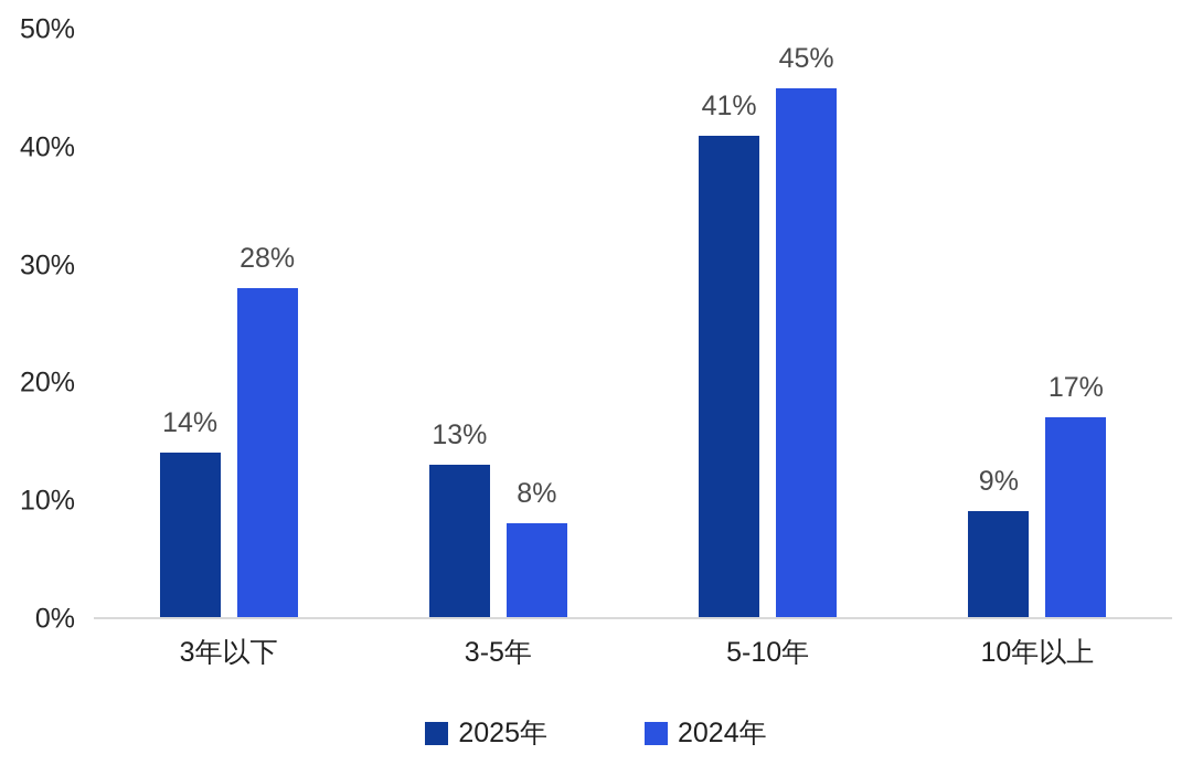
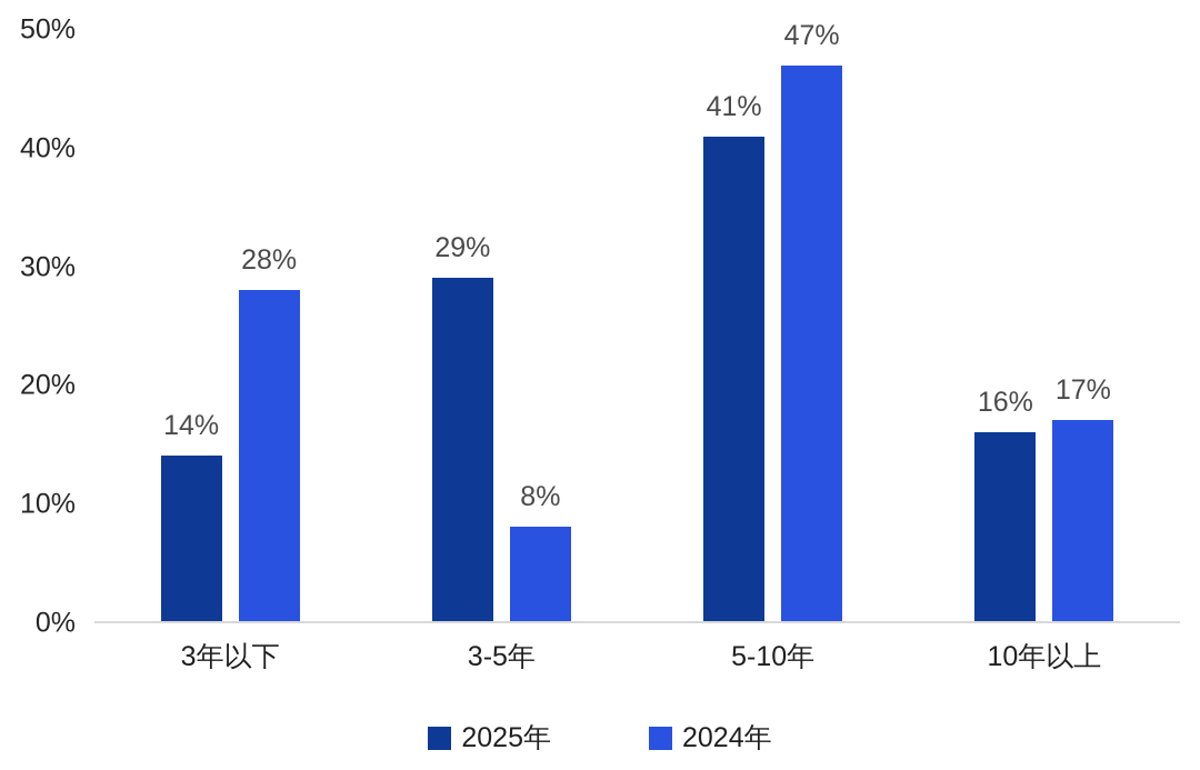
2025年/3-5年: 13% -> 29%
2024年/5-10年: 45% -> 47%
2025年/10年以上: 9% -> 16%
